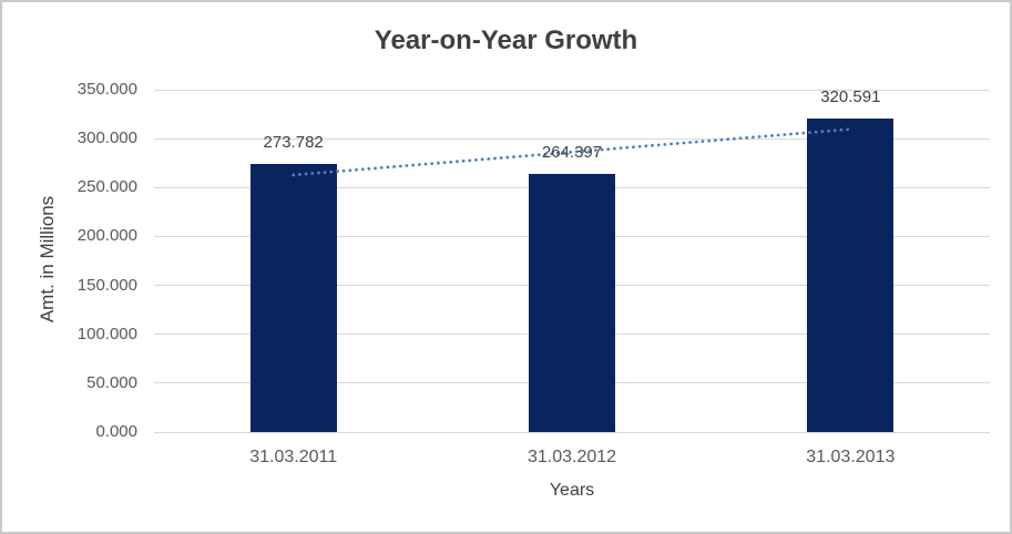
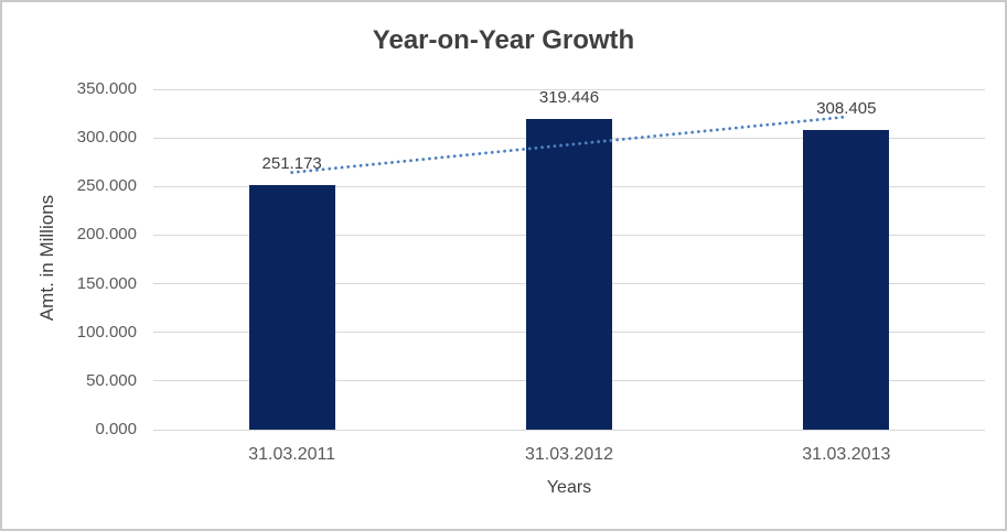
31.03.2011: 273.782 -> 251.173
31.03.2012: 264.397 -> 319.446
31.03.2013: 320.591 -> 308.405
